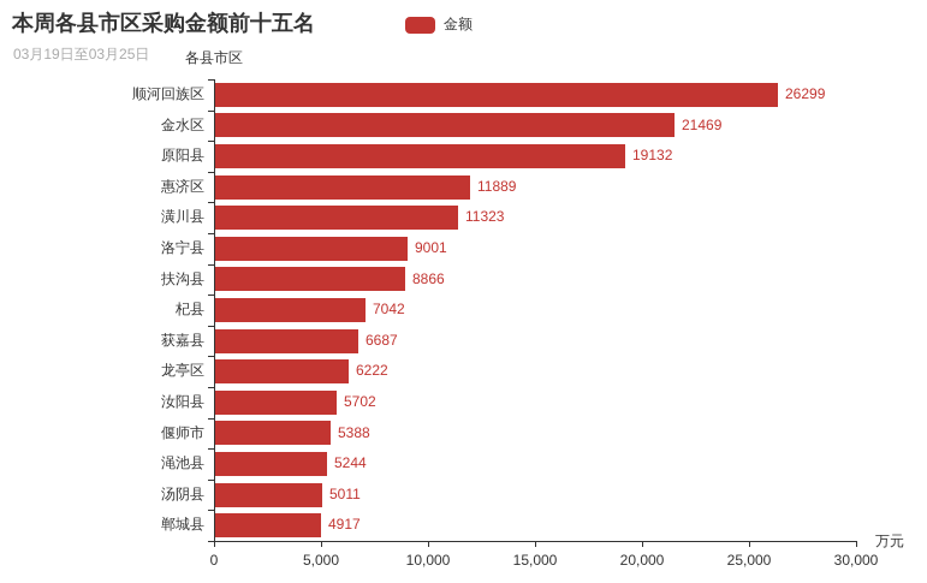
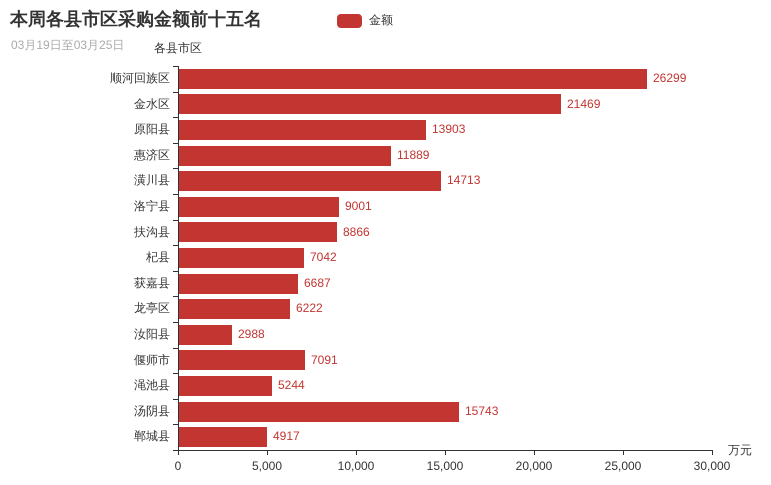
原阳县: 19132 -> 13903
潢川县: 11323 -> 14713
汝阳县: 5702 -> 2988
偃师市: 5388 -> 7091
汤阴县: 5011 -> 15743
